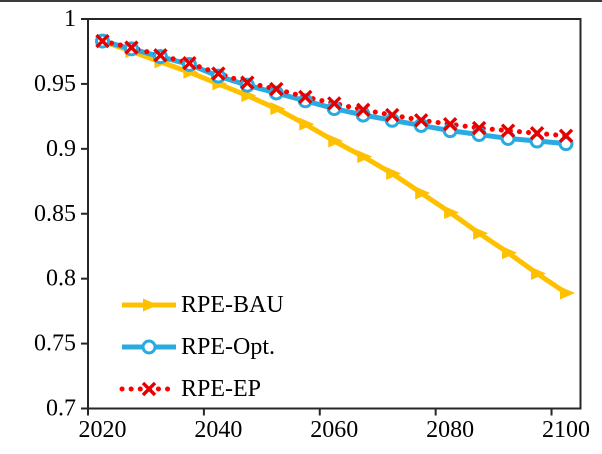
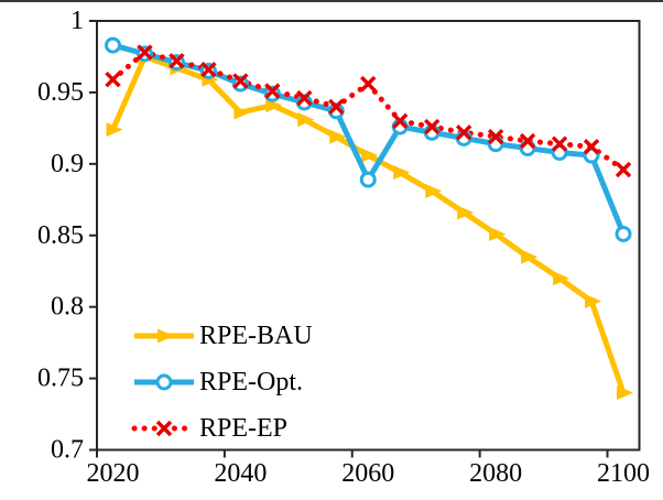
RPE-BAU/2020: 0.983 -> 0.924
RPE-EP/2020: 0.983 -> 0.959
RPE-BAU/2040: 0.950 -> 0.936
RPE-Opt./2060: 0.931 -> 0.889
RPE-EP/2060: 0.935 -> 0.956
RPE-BAU/2100: 0.789 -> 0.740
RPE-Opt./2100: 0.904 -> 0.851
RPE-EP/2100: 0.910 -> 0.896
